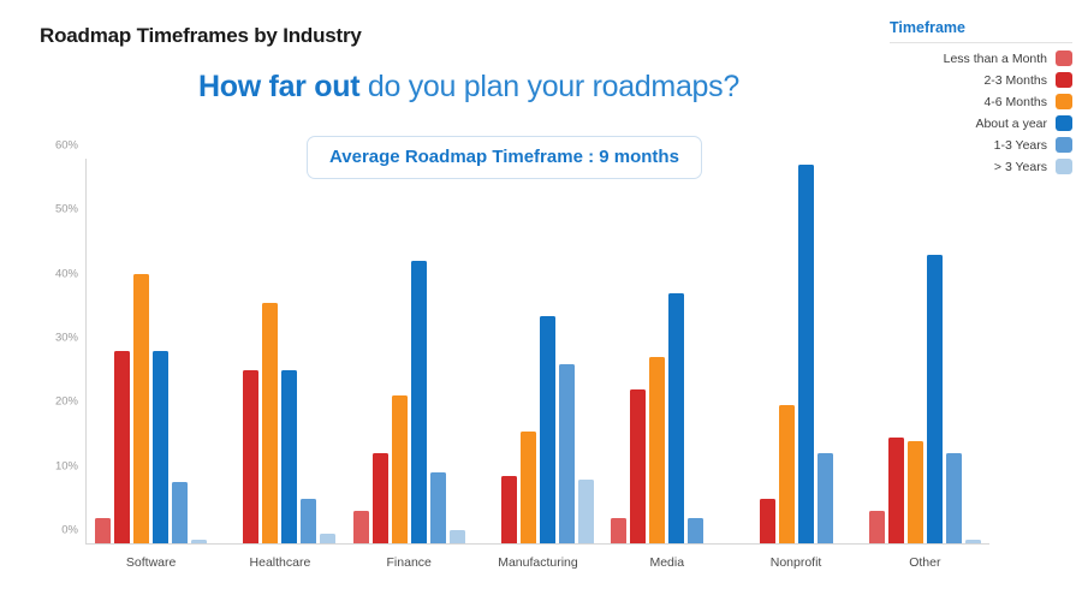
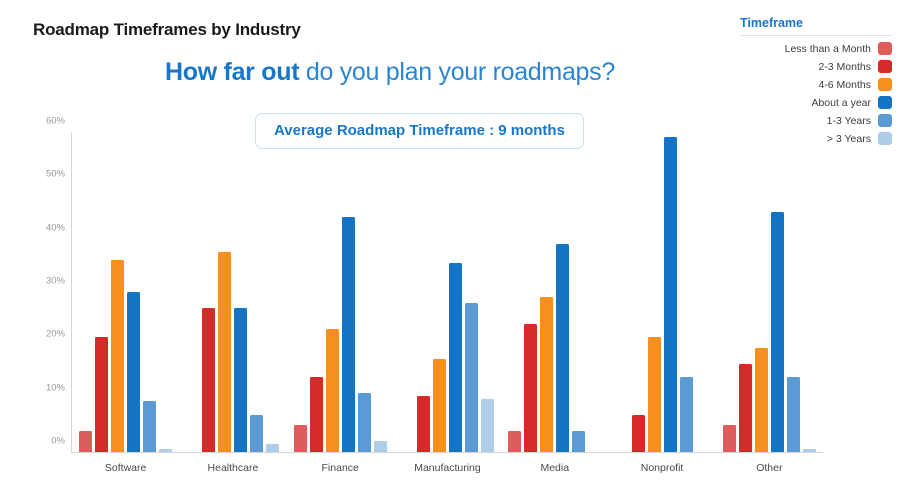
2-3 Months/Software: 30% -> 22%
4-6 Months/Software: 42% -> 36%
4-6 Months/Other: 16% -> 20%
